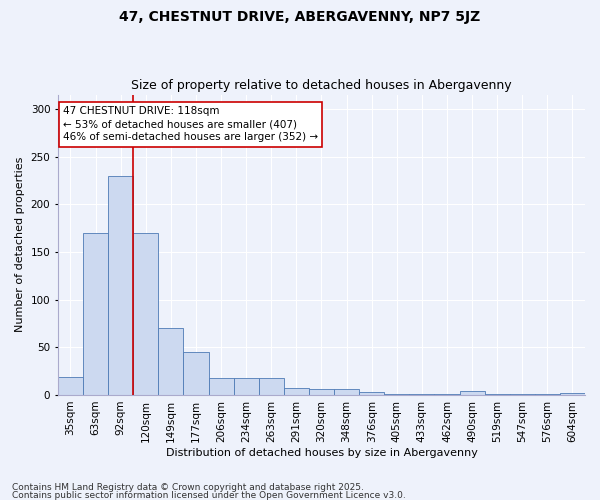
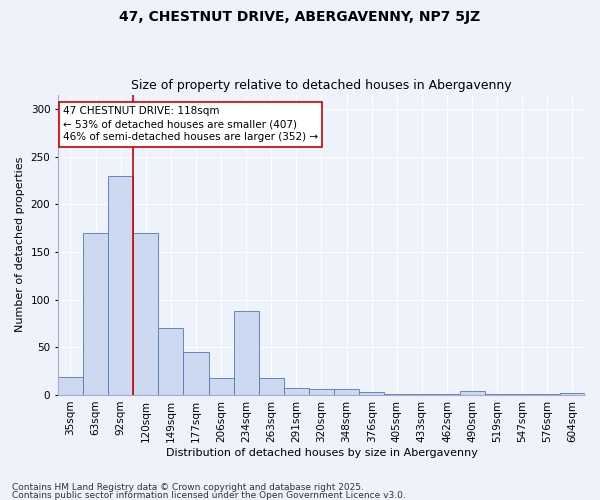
234sqm: 18 -> 88
